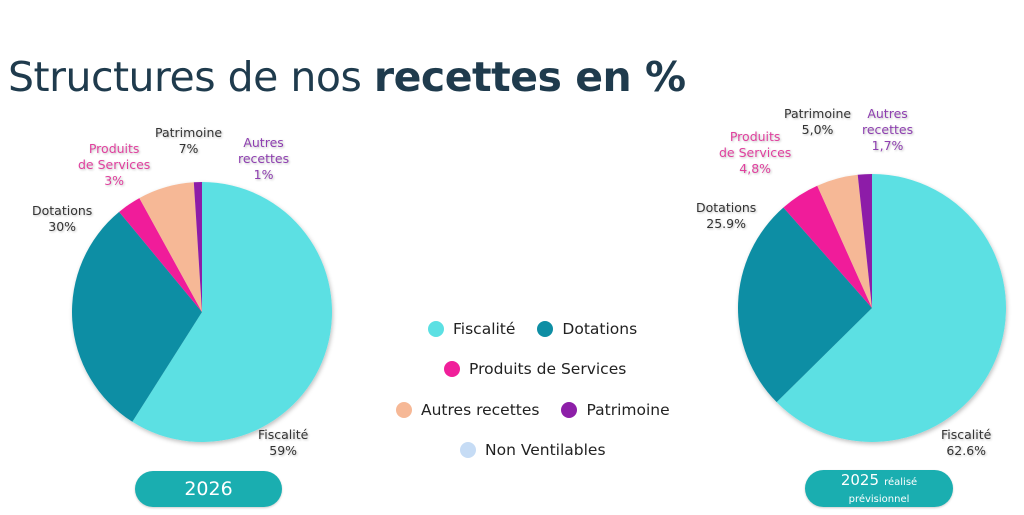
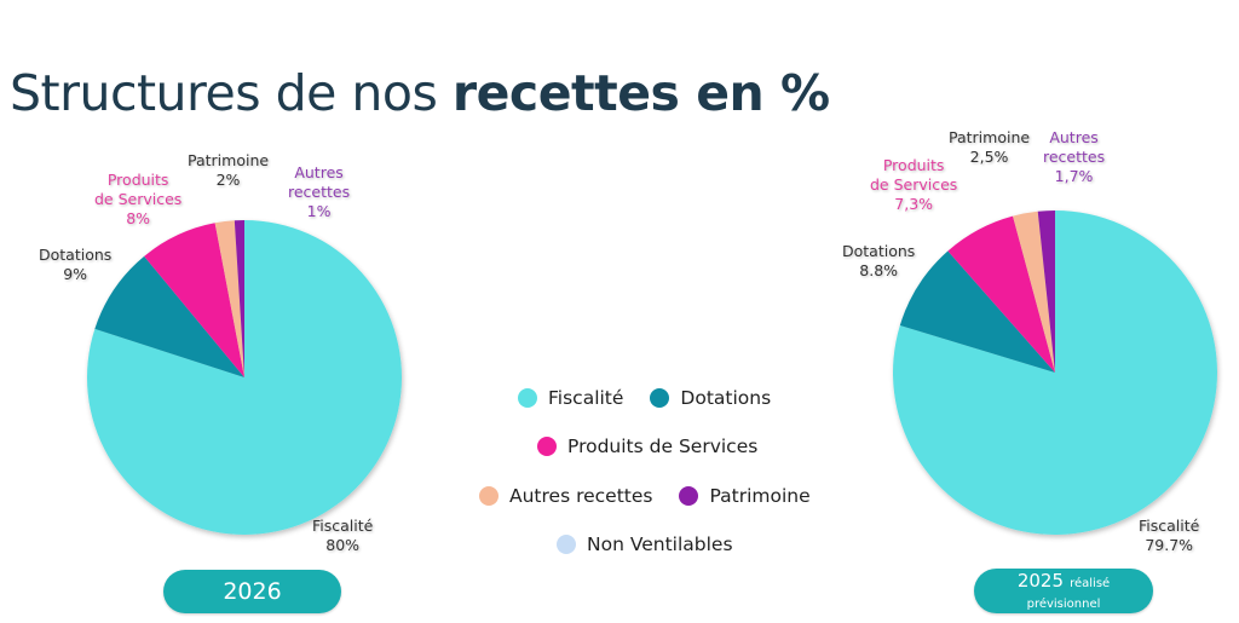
2026/Fiscalité: 59% -> 80%
2026/Dotations: 30% -> 9%
2026/Produits de Services: 3% -> 8%
2026/Patrimoine: 7% -> 2%
2025 réalisé prévisionnel/Fiscalité: 62.6% -> 79.7%
2025 réalisé prévisionnel/Dotations: 25.9% -> 8.8%
2025 réalisé prévisionnel/Produits de Services: 4,8% -> 7,3%
2025 réalisé prévisionnel/Patrimoine: 5,0% -> 2,5%
